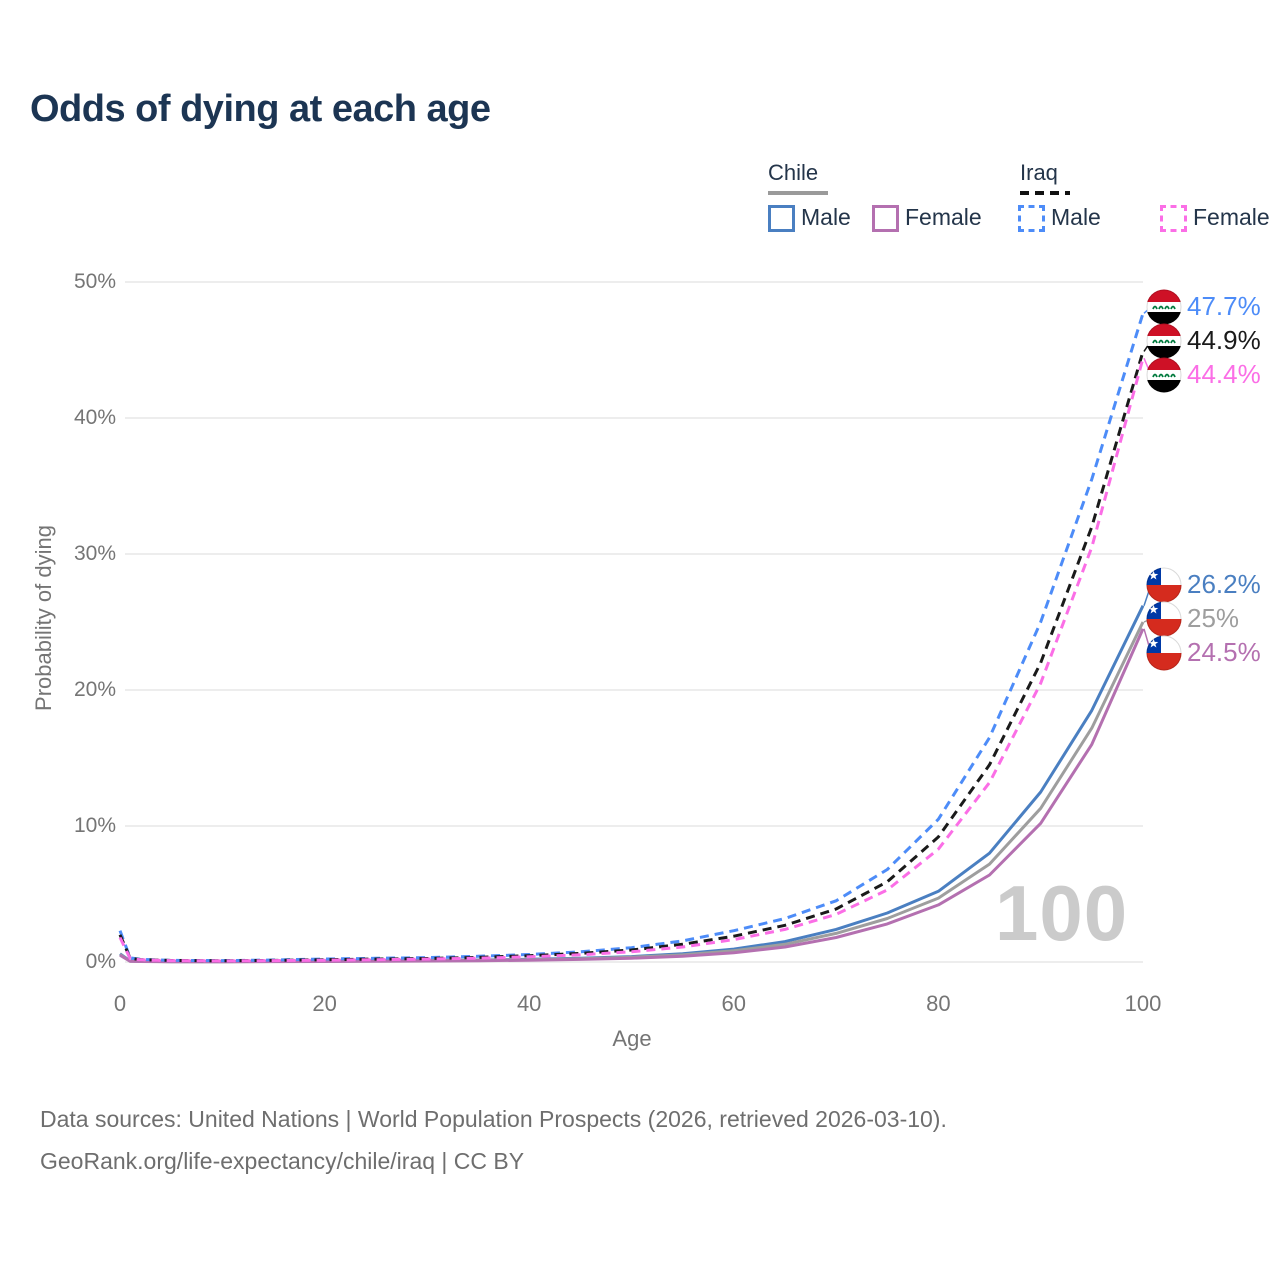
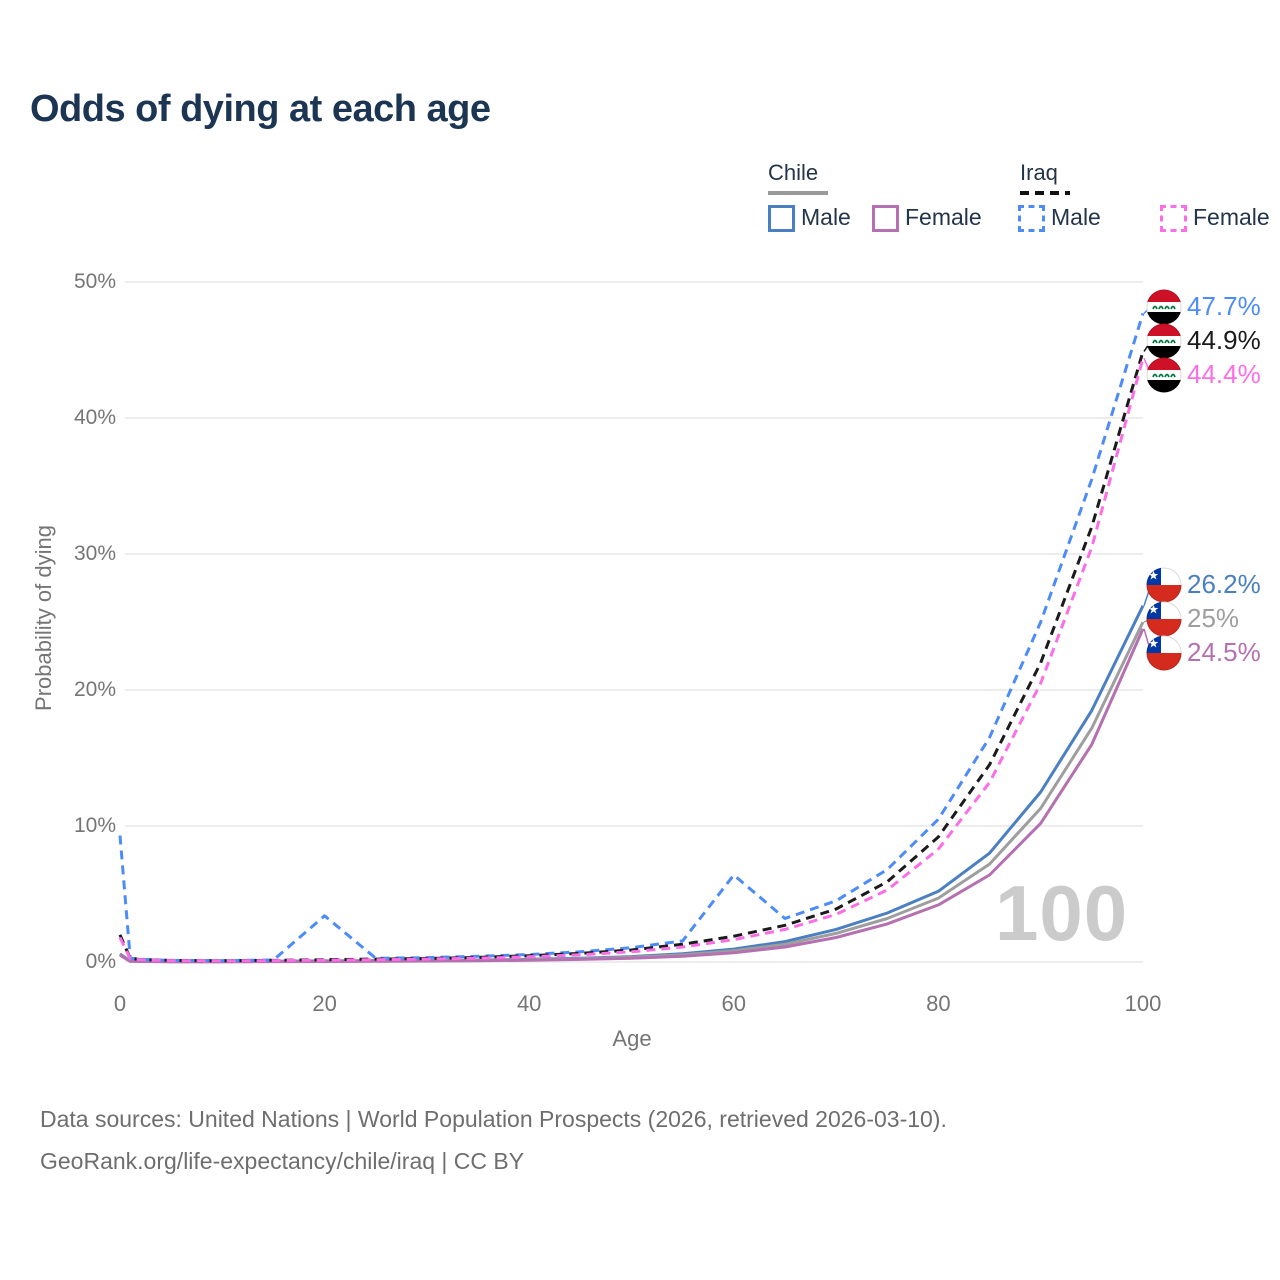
Iraq Male/0: 2.3% -> 9.3%
Iraq Male/20: 0.2% -> 3.4%
Iraq Male/60: 2.3% -> 6.4%
